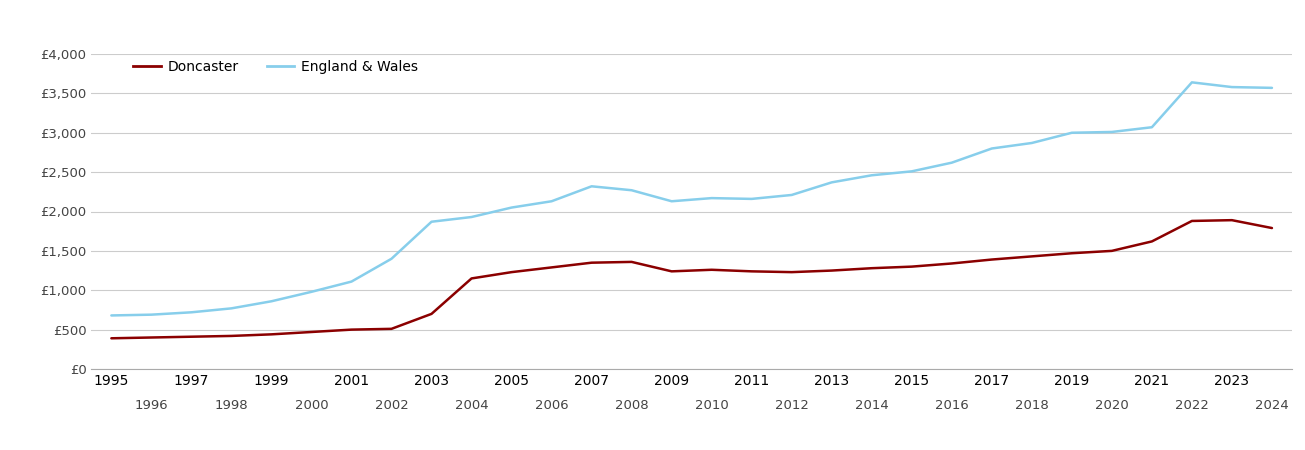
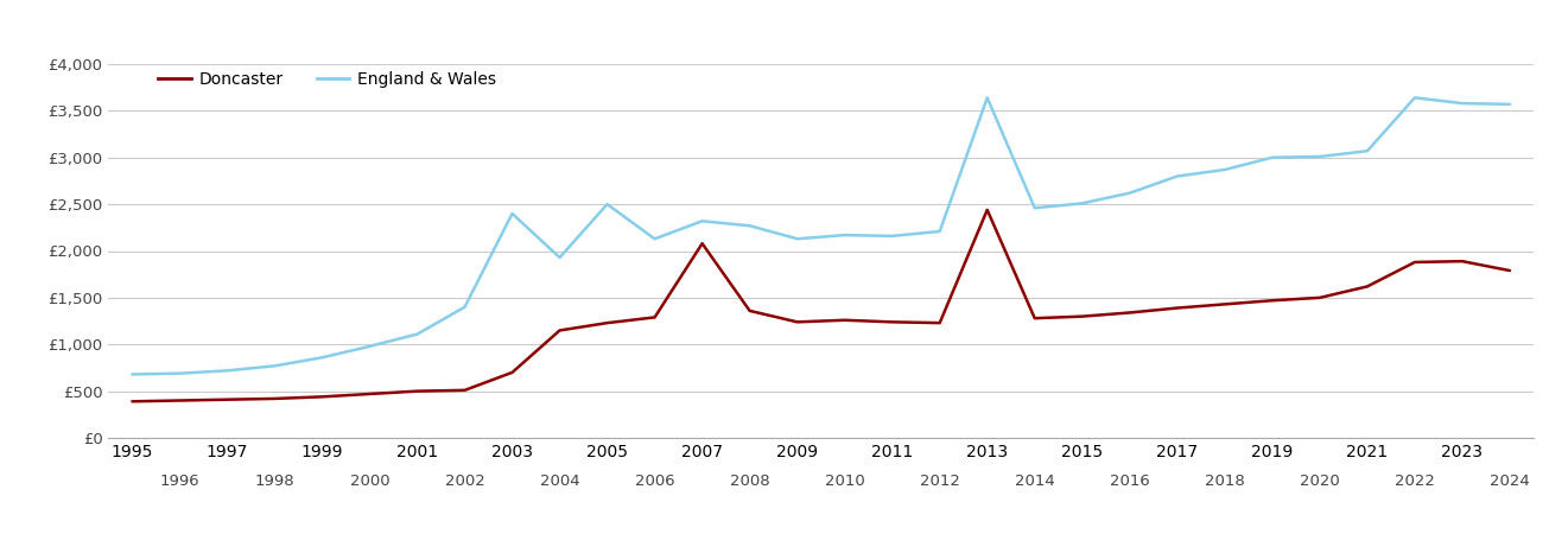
England & Wales/2003: £1,870 -> £2,400
England & Wales/2005: £2,050 -> £2,500
Doncaster/2007: £1,350 -> £2,080
Doncaster/2013: £1,250 -> £2,440
England & Wales/2013: £2,370 -> £3,640
